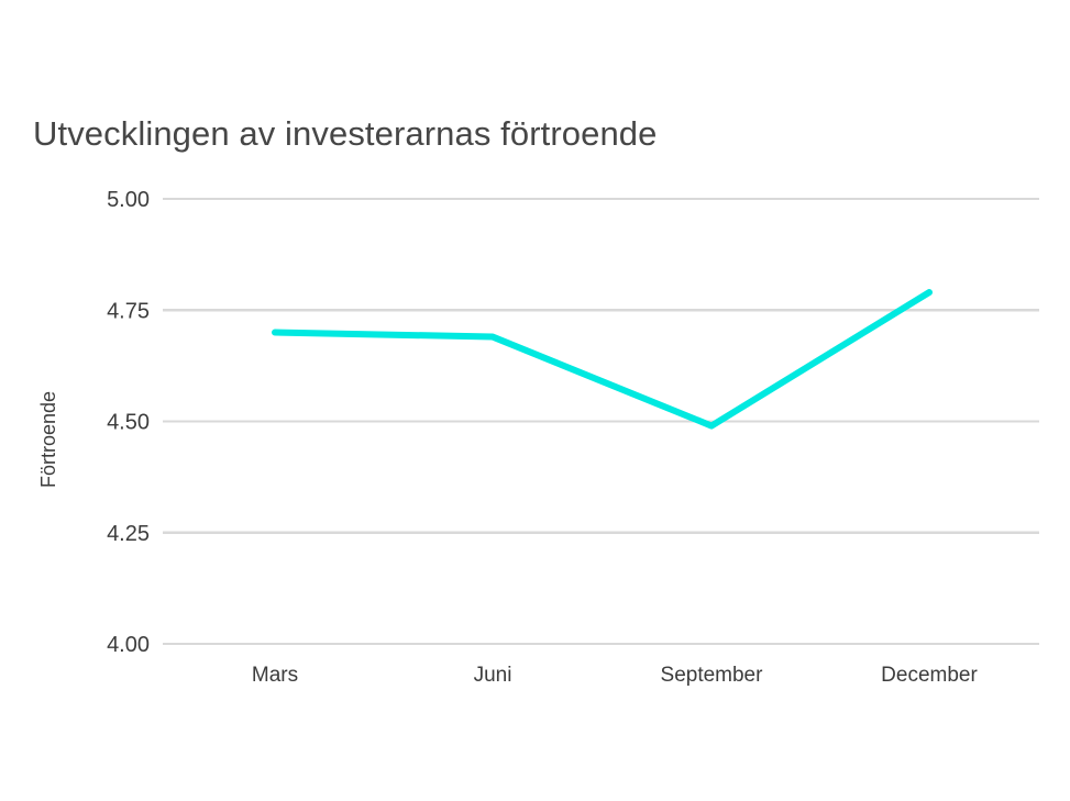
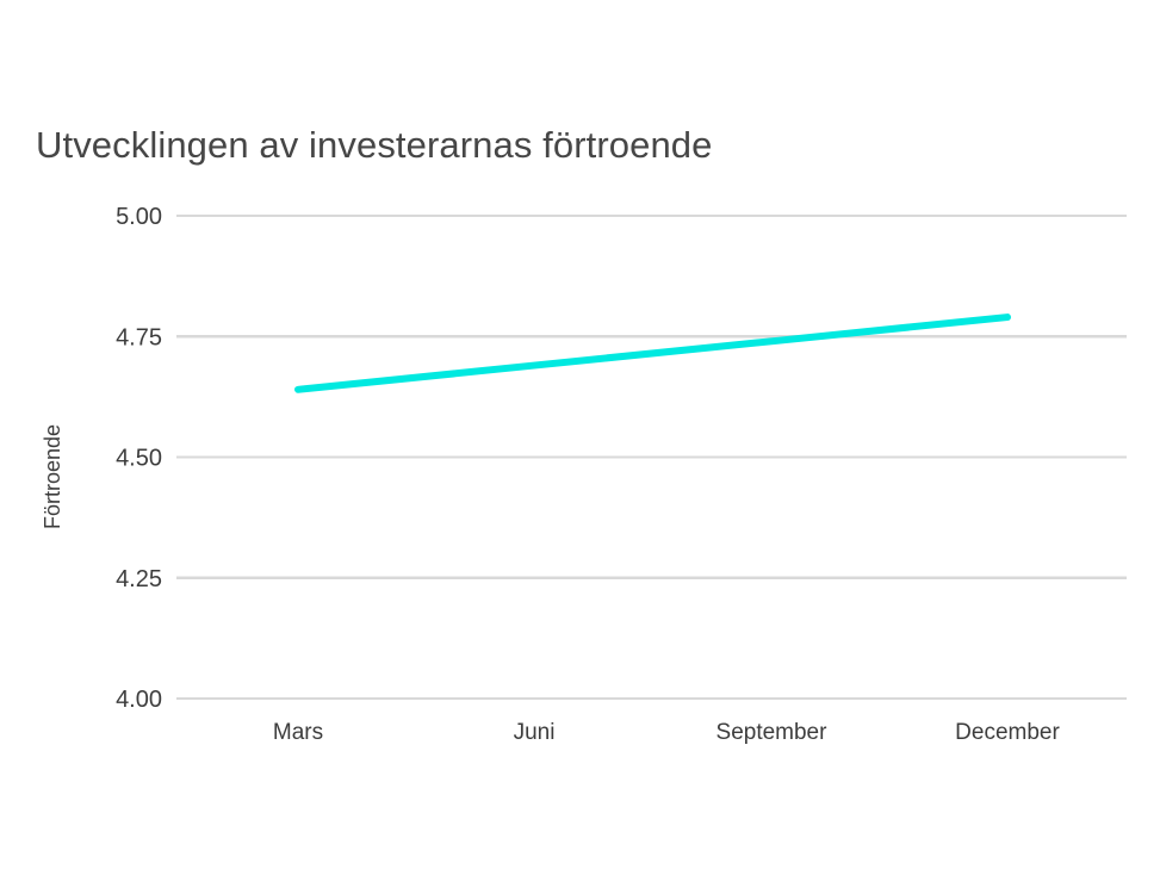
Mars: 4.70 -> 4.64
September: 4.49 -> 4.74
